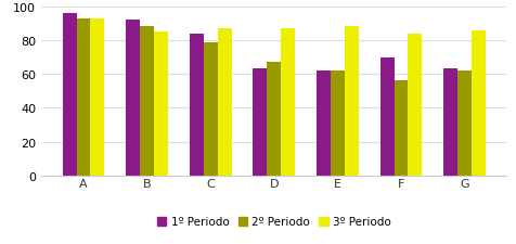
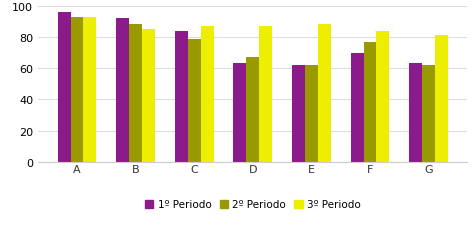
2º Periodo/F: 56 -> 77
3º Periodo/G: 86 -> 81
